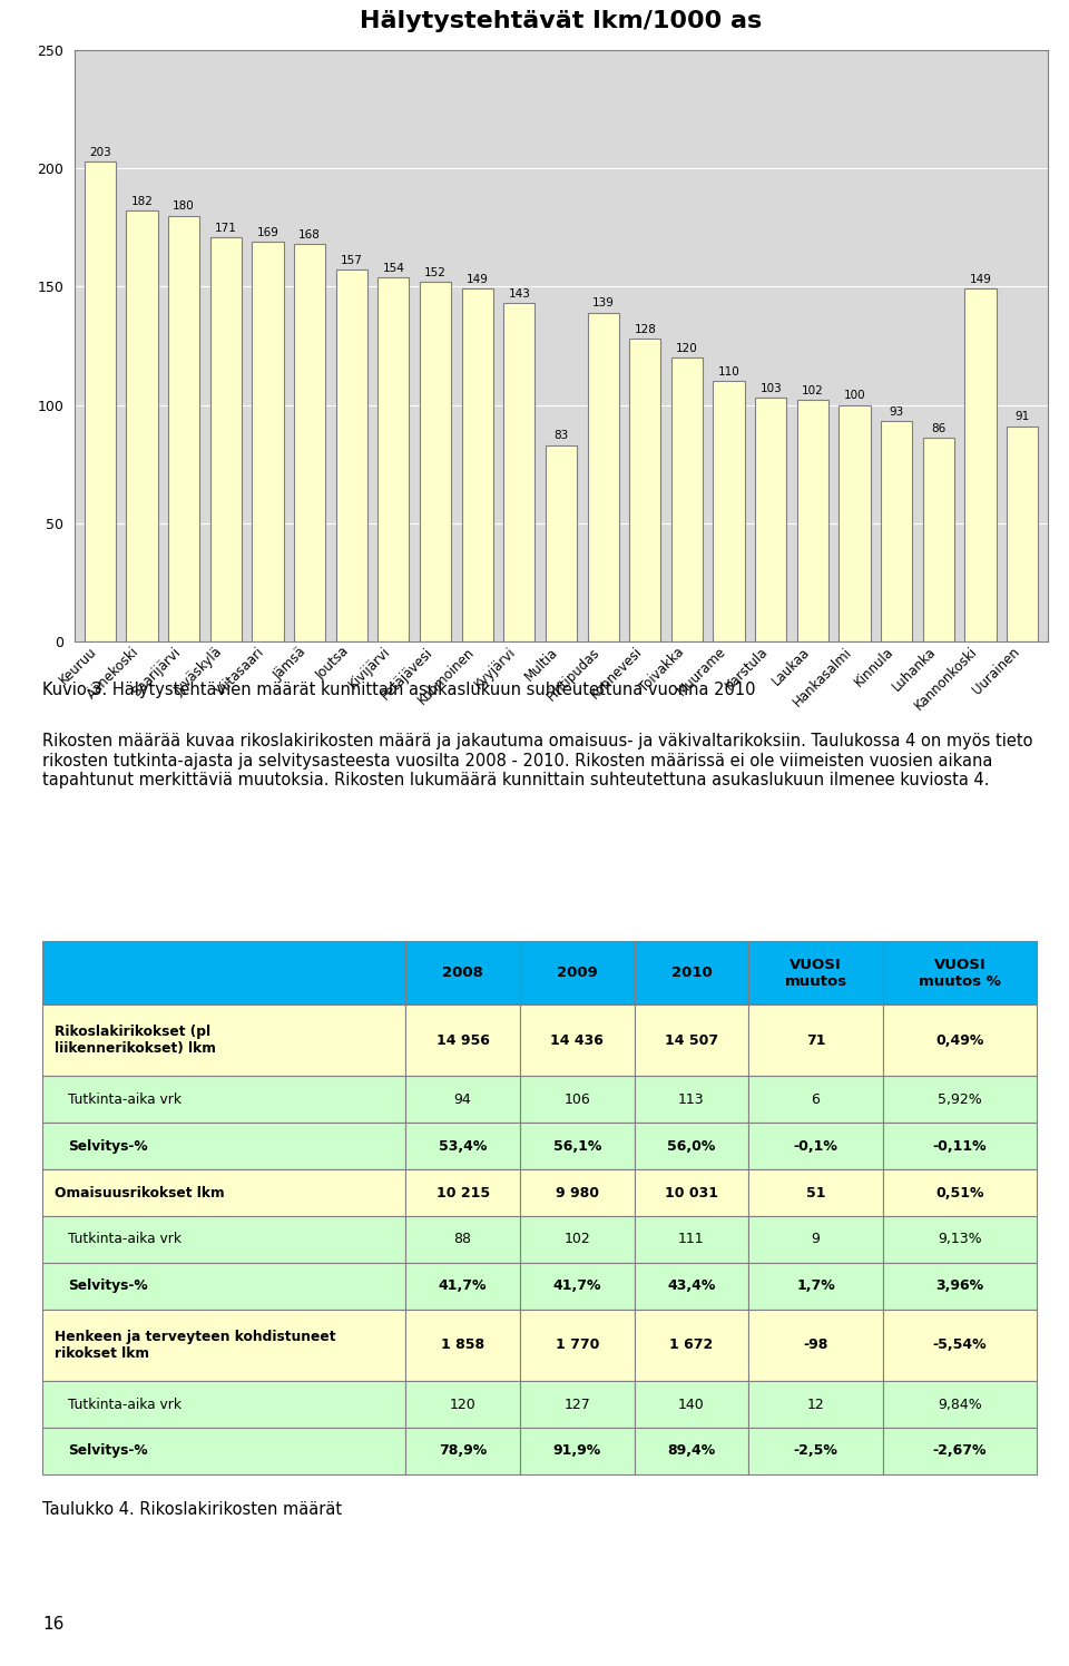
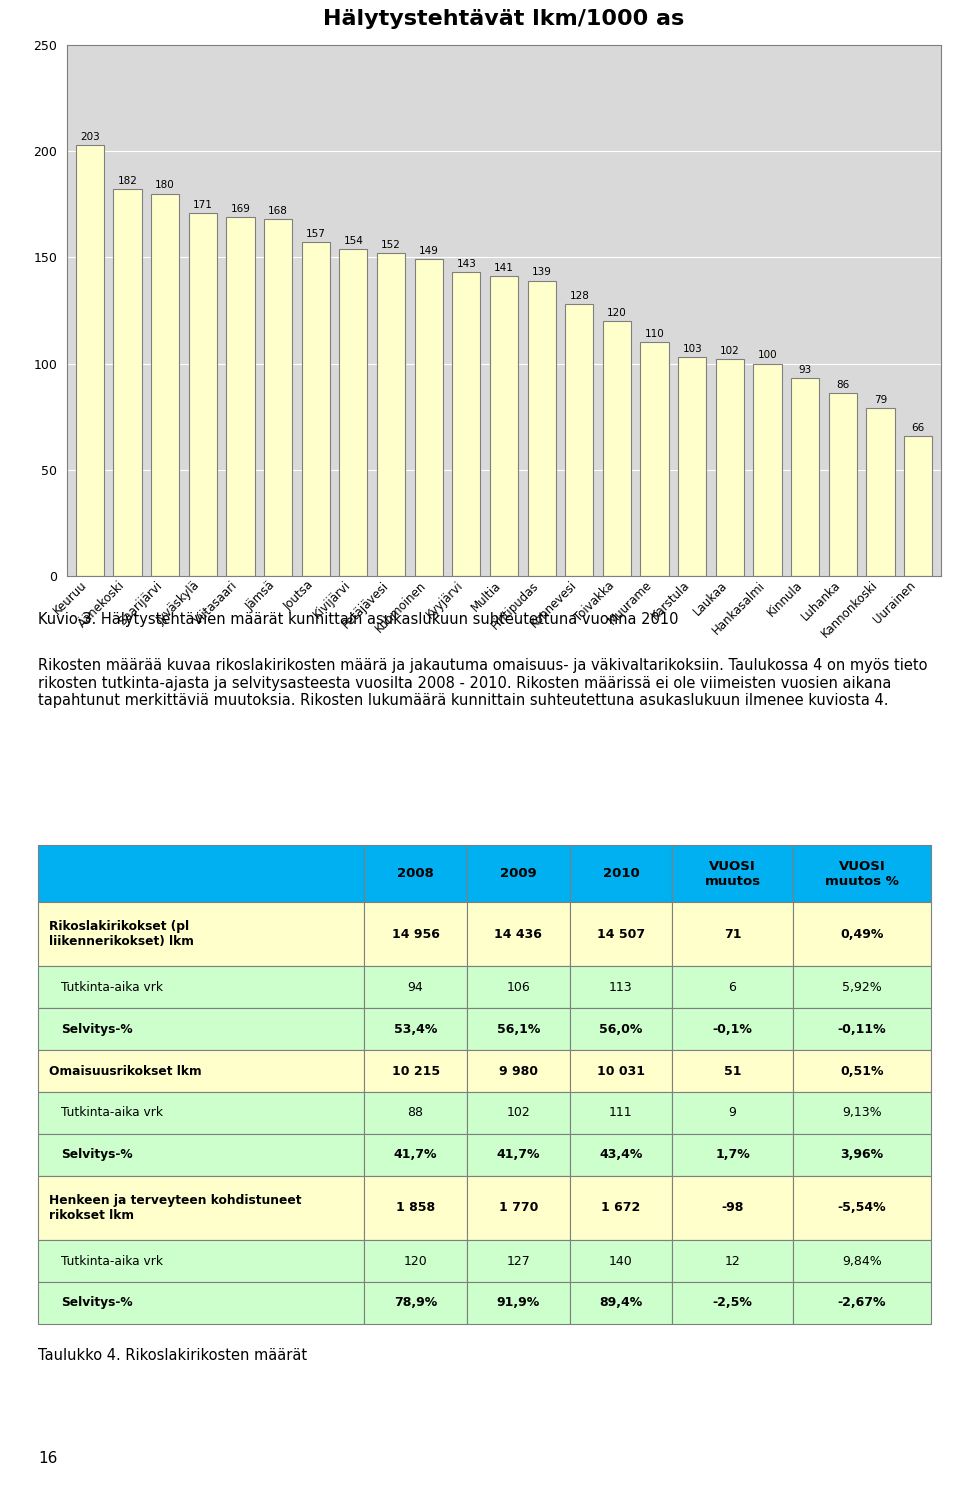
Multia: 83 -> 141
Kannonkoski: 149 -> 79
Uurainen: 91 -> 66
